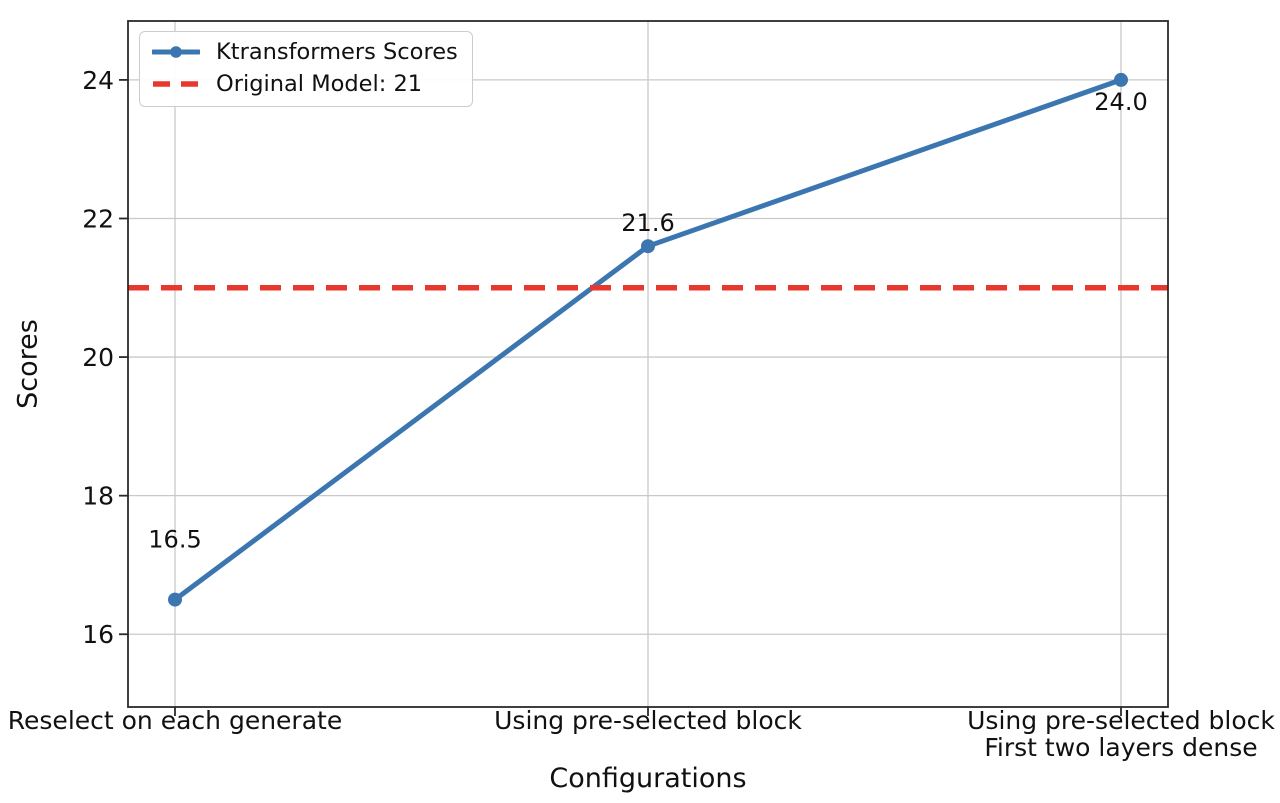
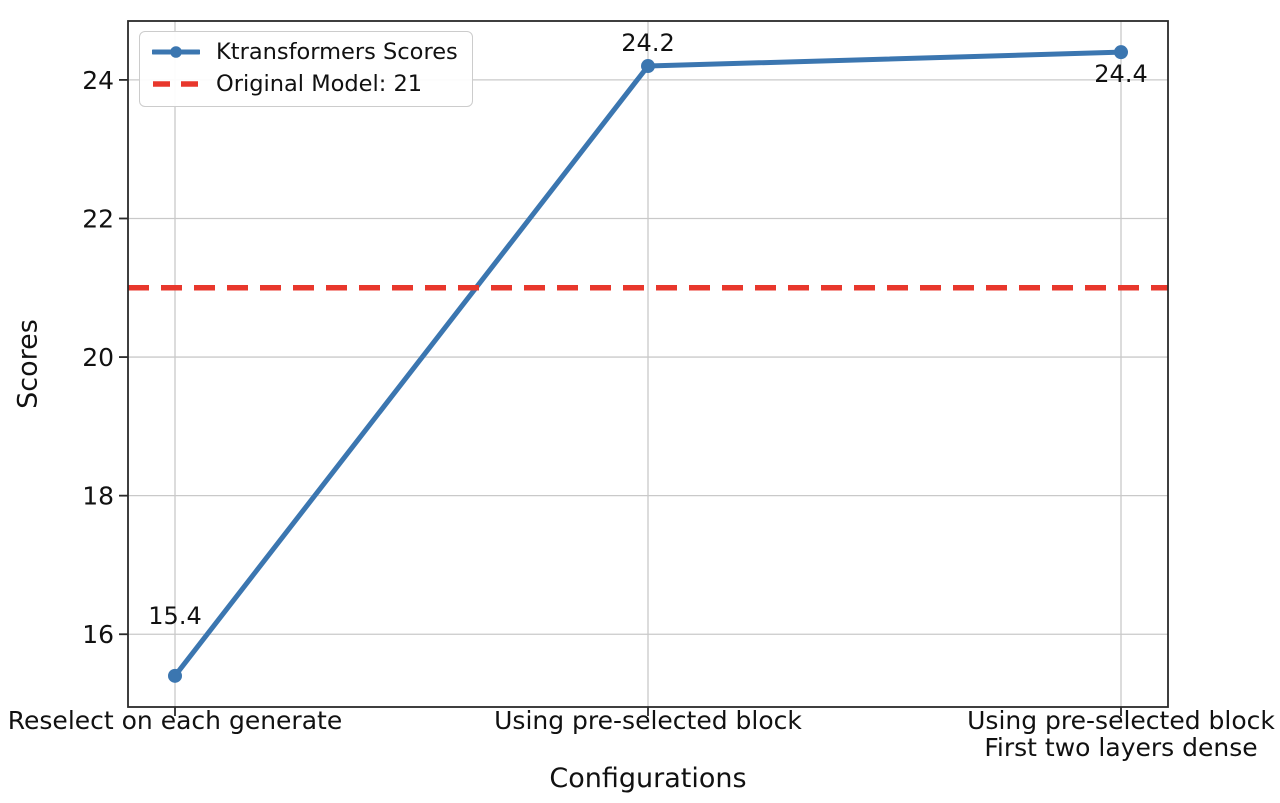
Reselect on each generate: 16.5 -> 15.4
Using pre-selected block: 21.6 -> 24.2
Using pre-selected block First two layers dense: 24.0 -> 24.4
